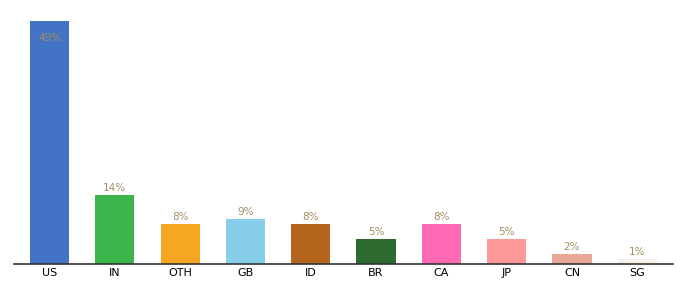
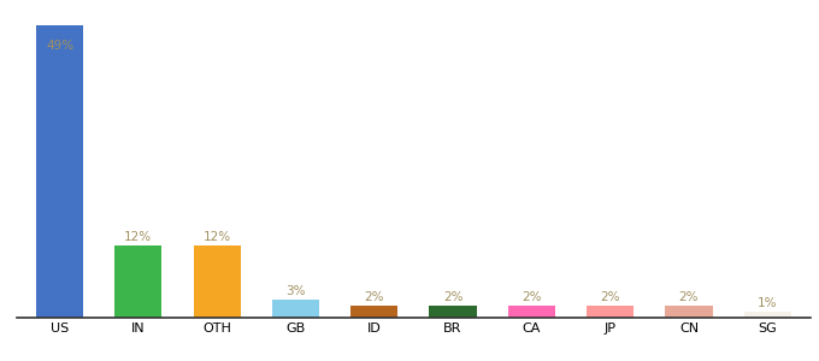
IN: 14% -> 12%
OTH: 8% -> 12%
GB: 9% -> 3%
ID: 8% -> 2%
BR: 5% -> 2%
CA: 8% -> 2%
JP: 5% -> 2%
